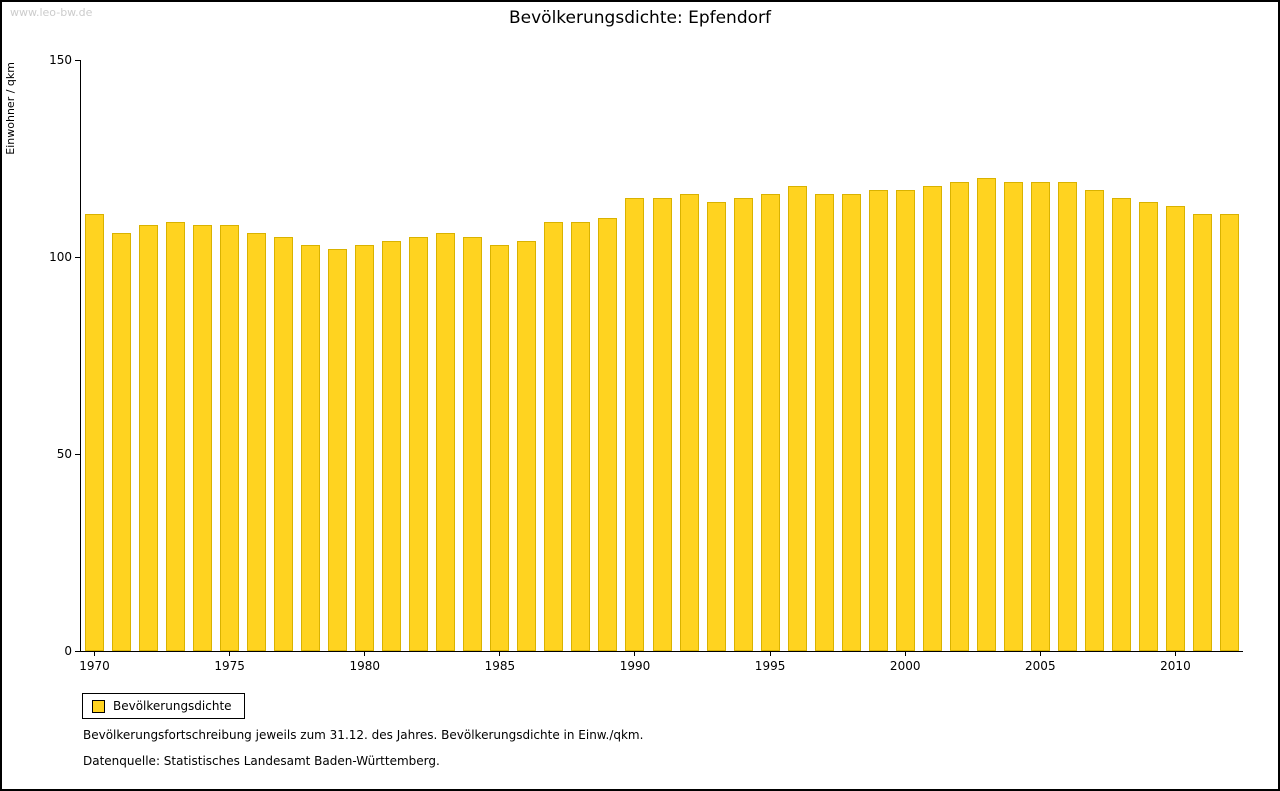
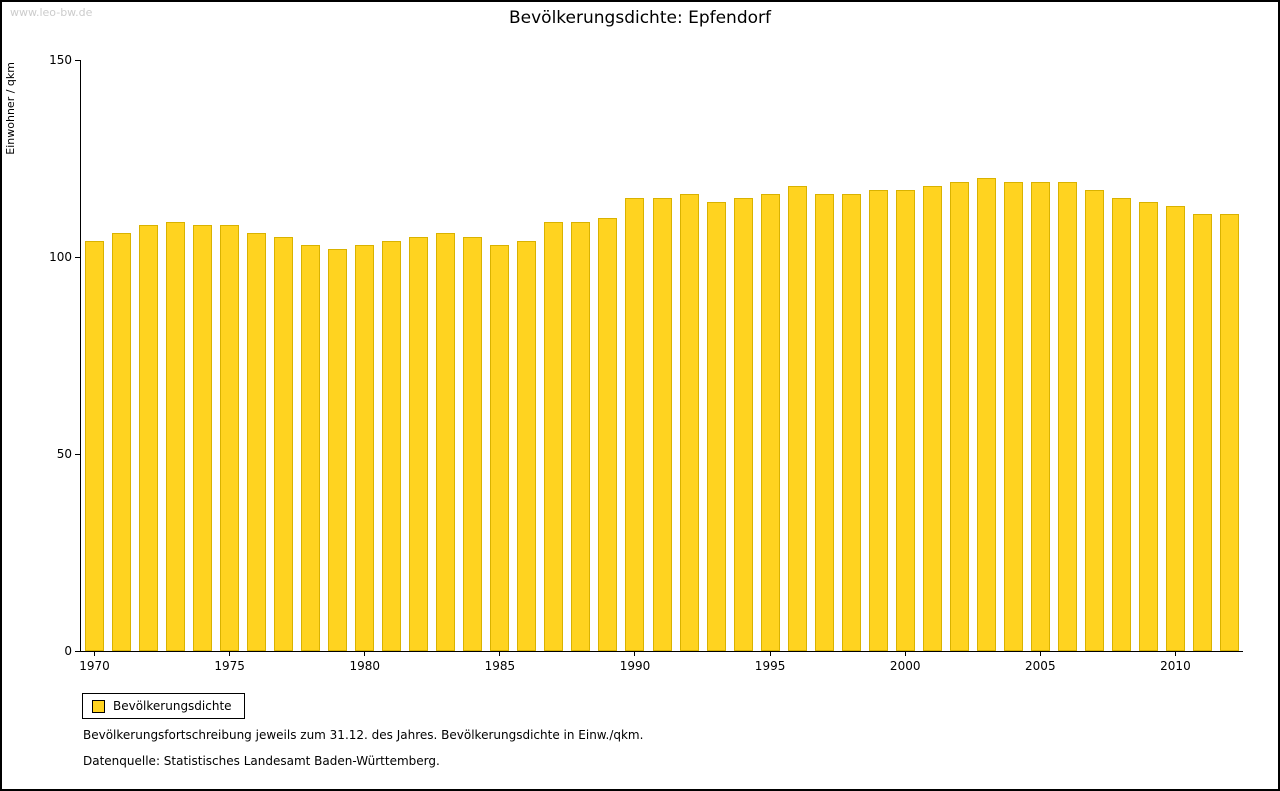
1970: 111 -> 104
